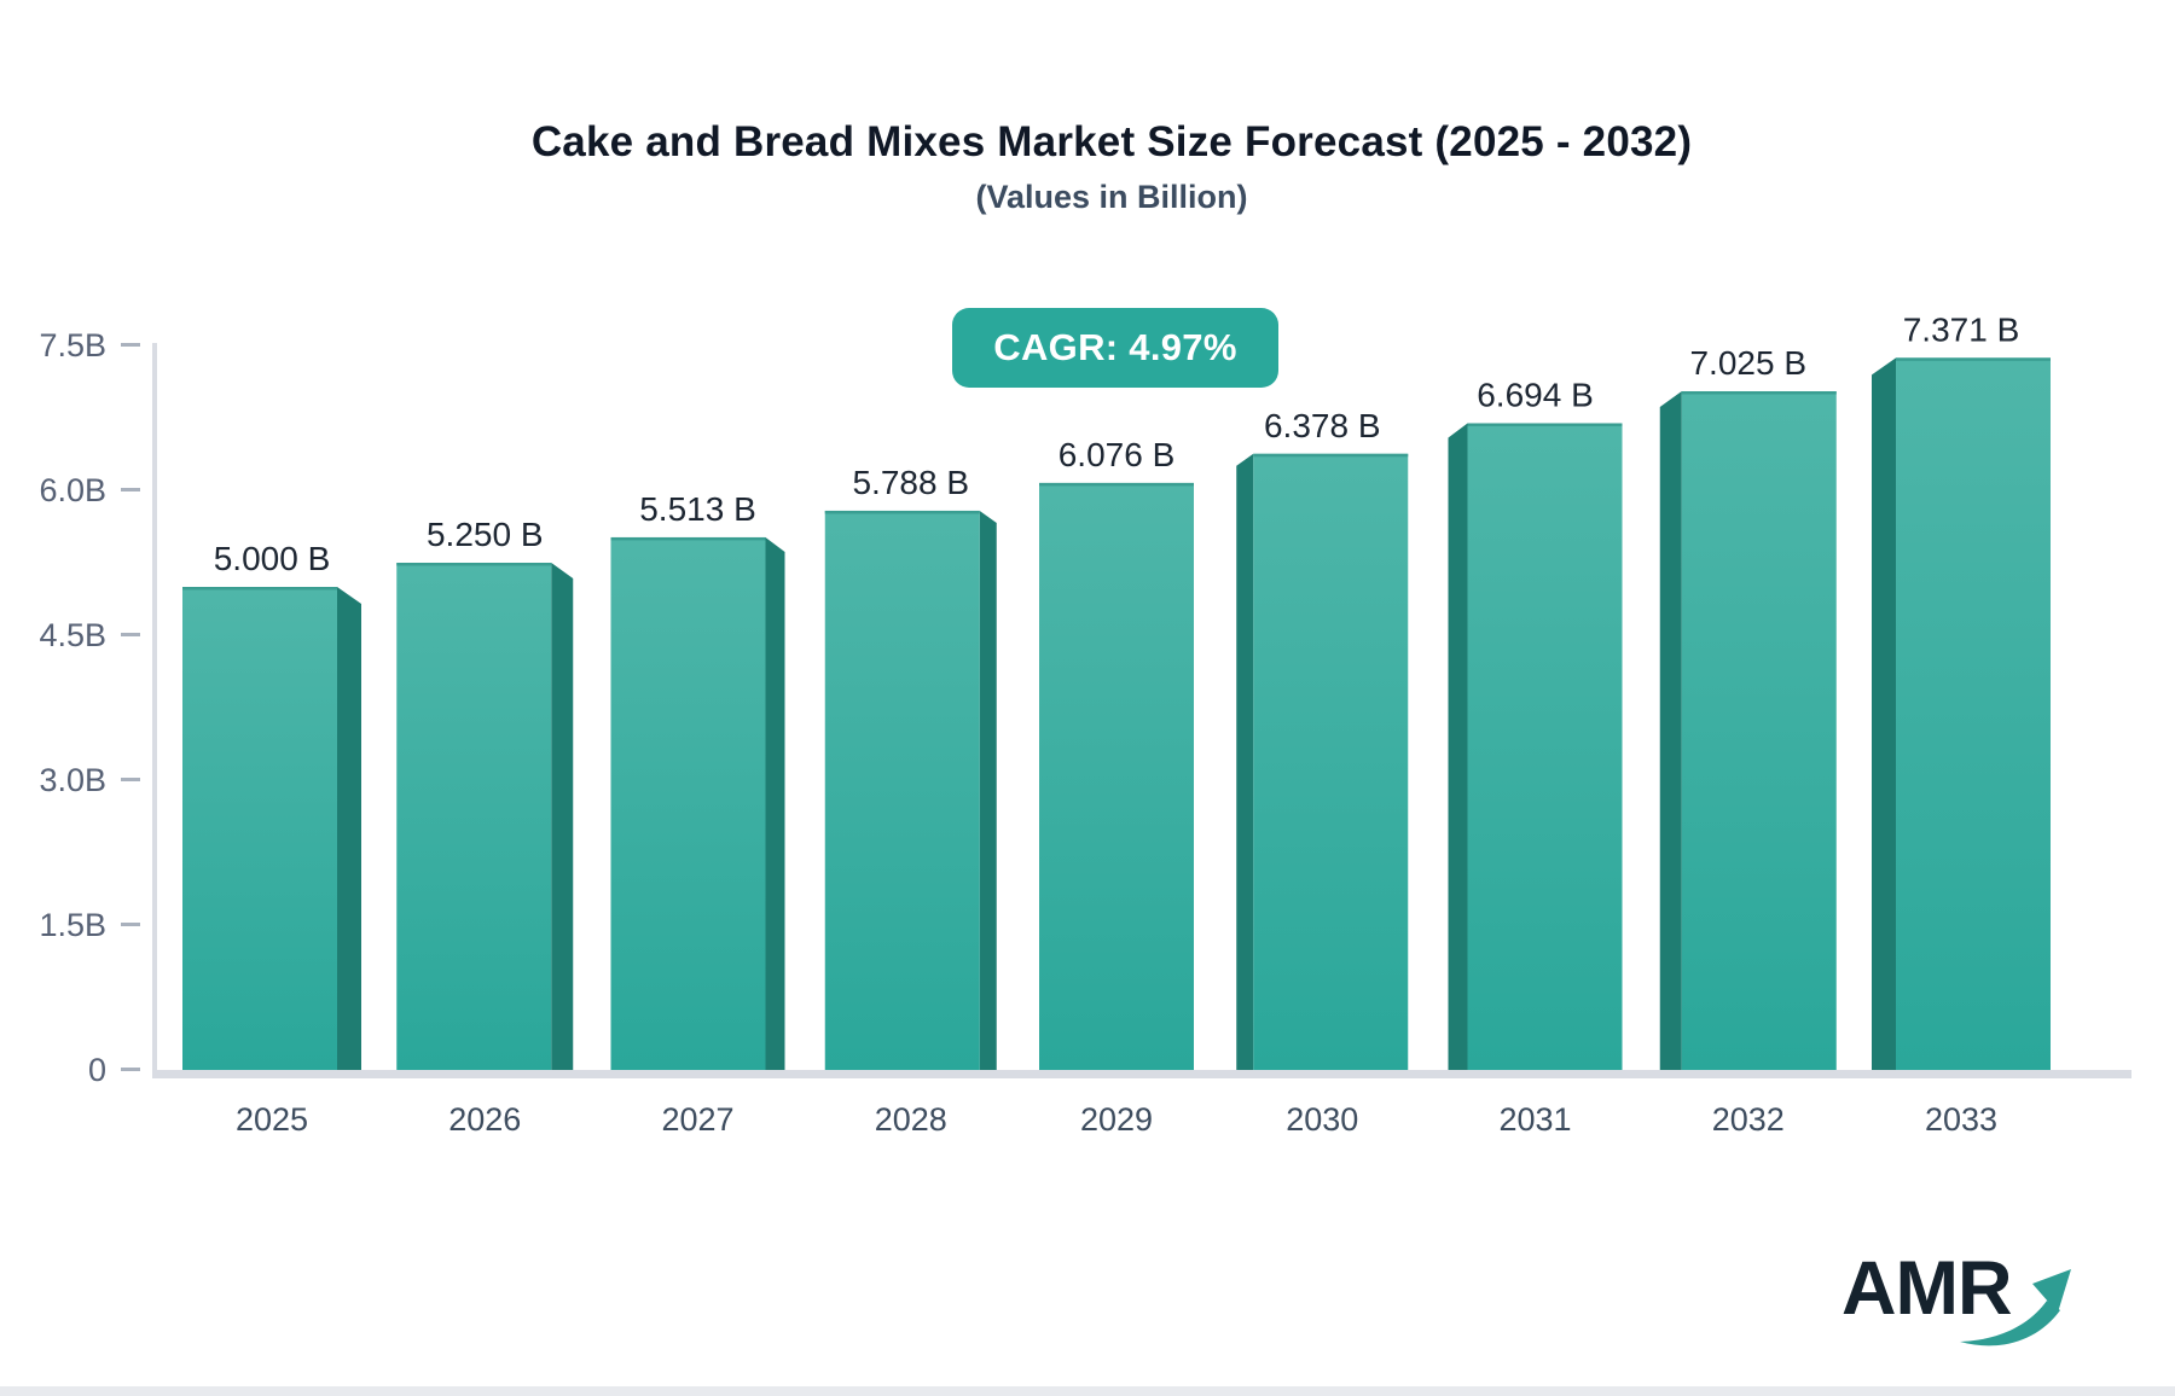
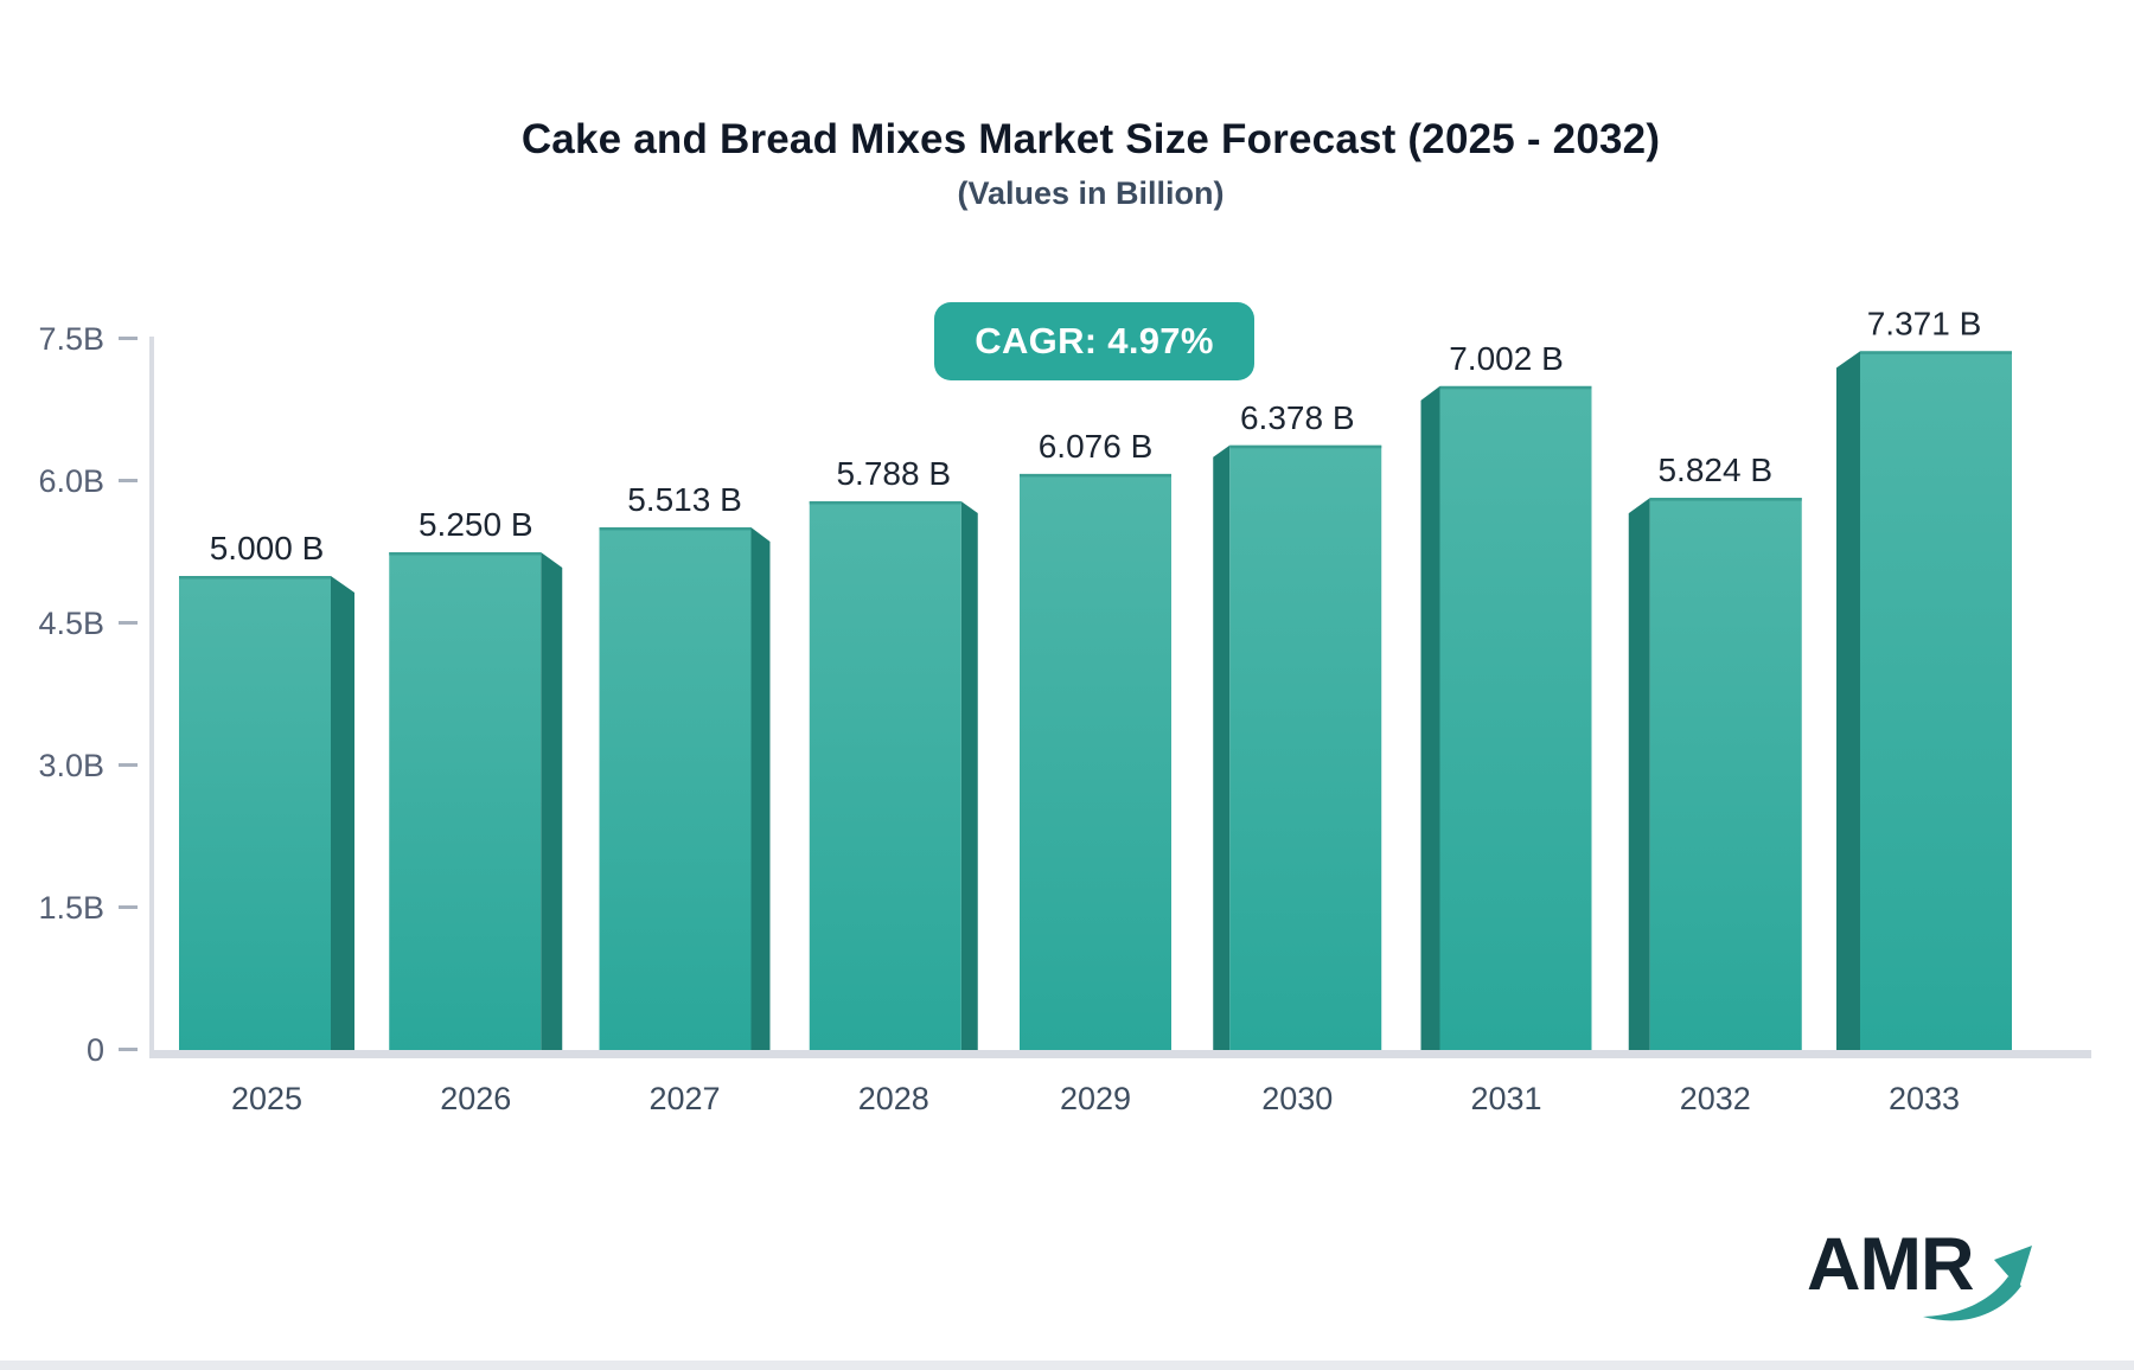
2031: 6.694 -> 7.002
2032: 7.025 -> 5.824
